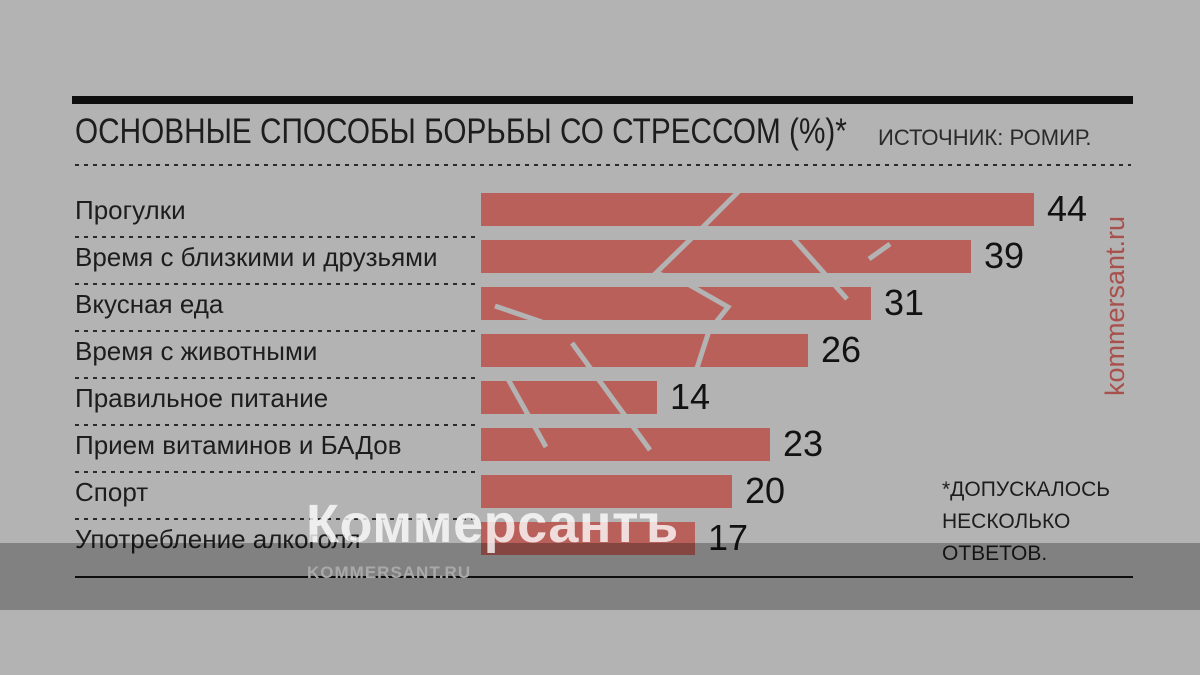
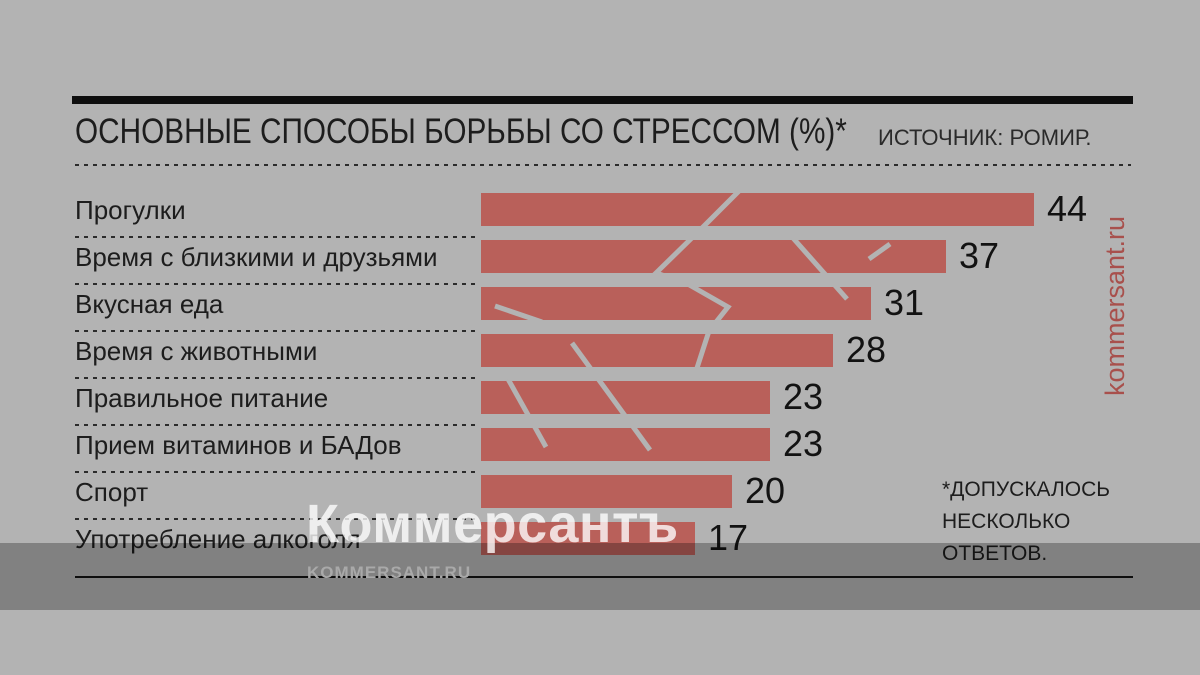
Время с близкими и друзьями: 39 -> 37
Время с животными: 26 -> 28
Правильное питание: 14 -> 23
